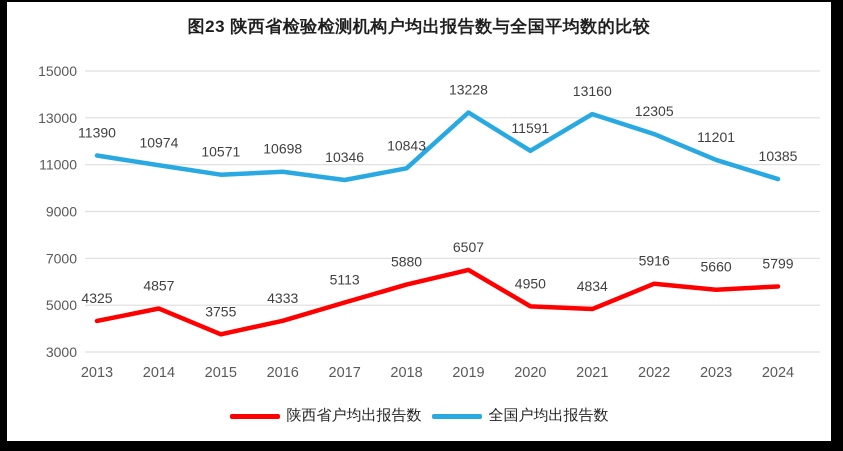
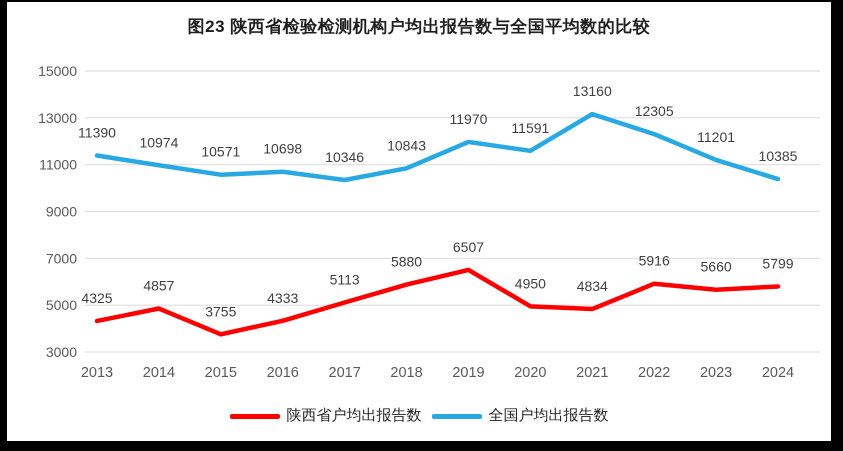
全国户均出报告数/2019: 13228 -> 11970
